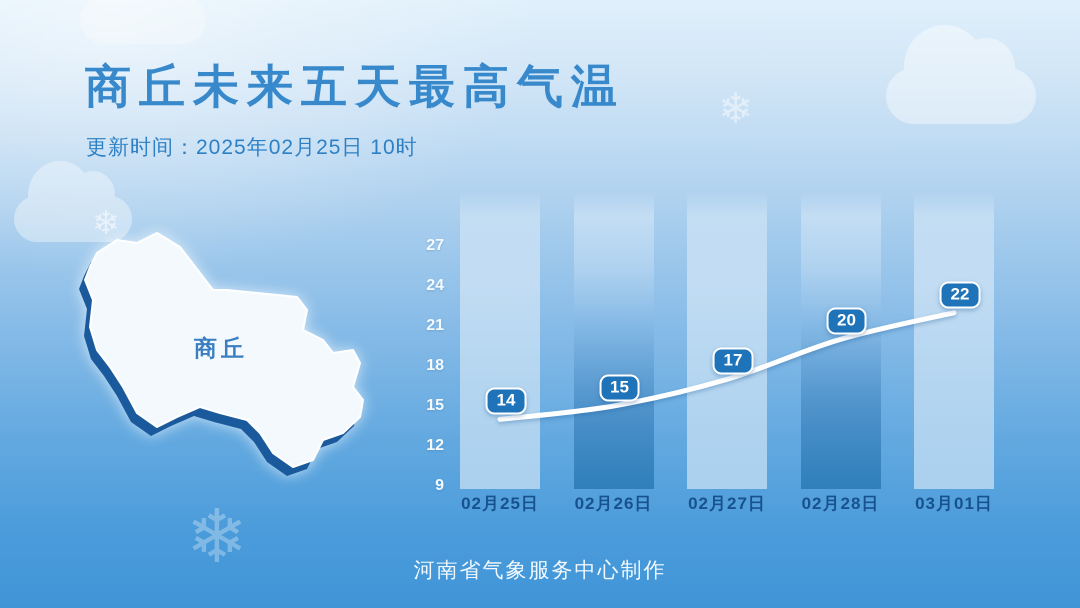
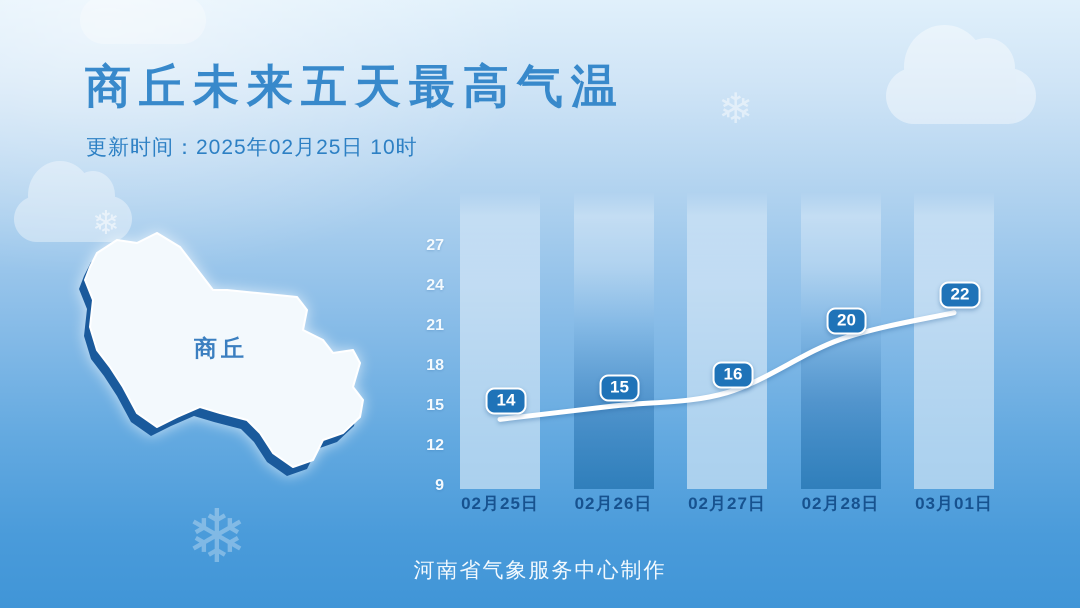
02月27日: 17 -> 16
